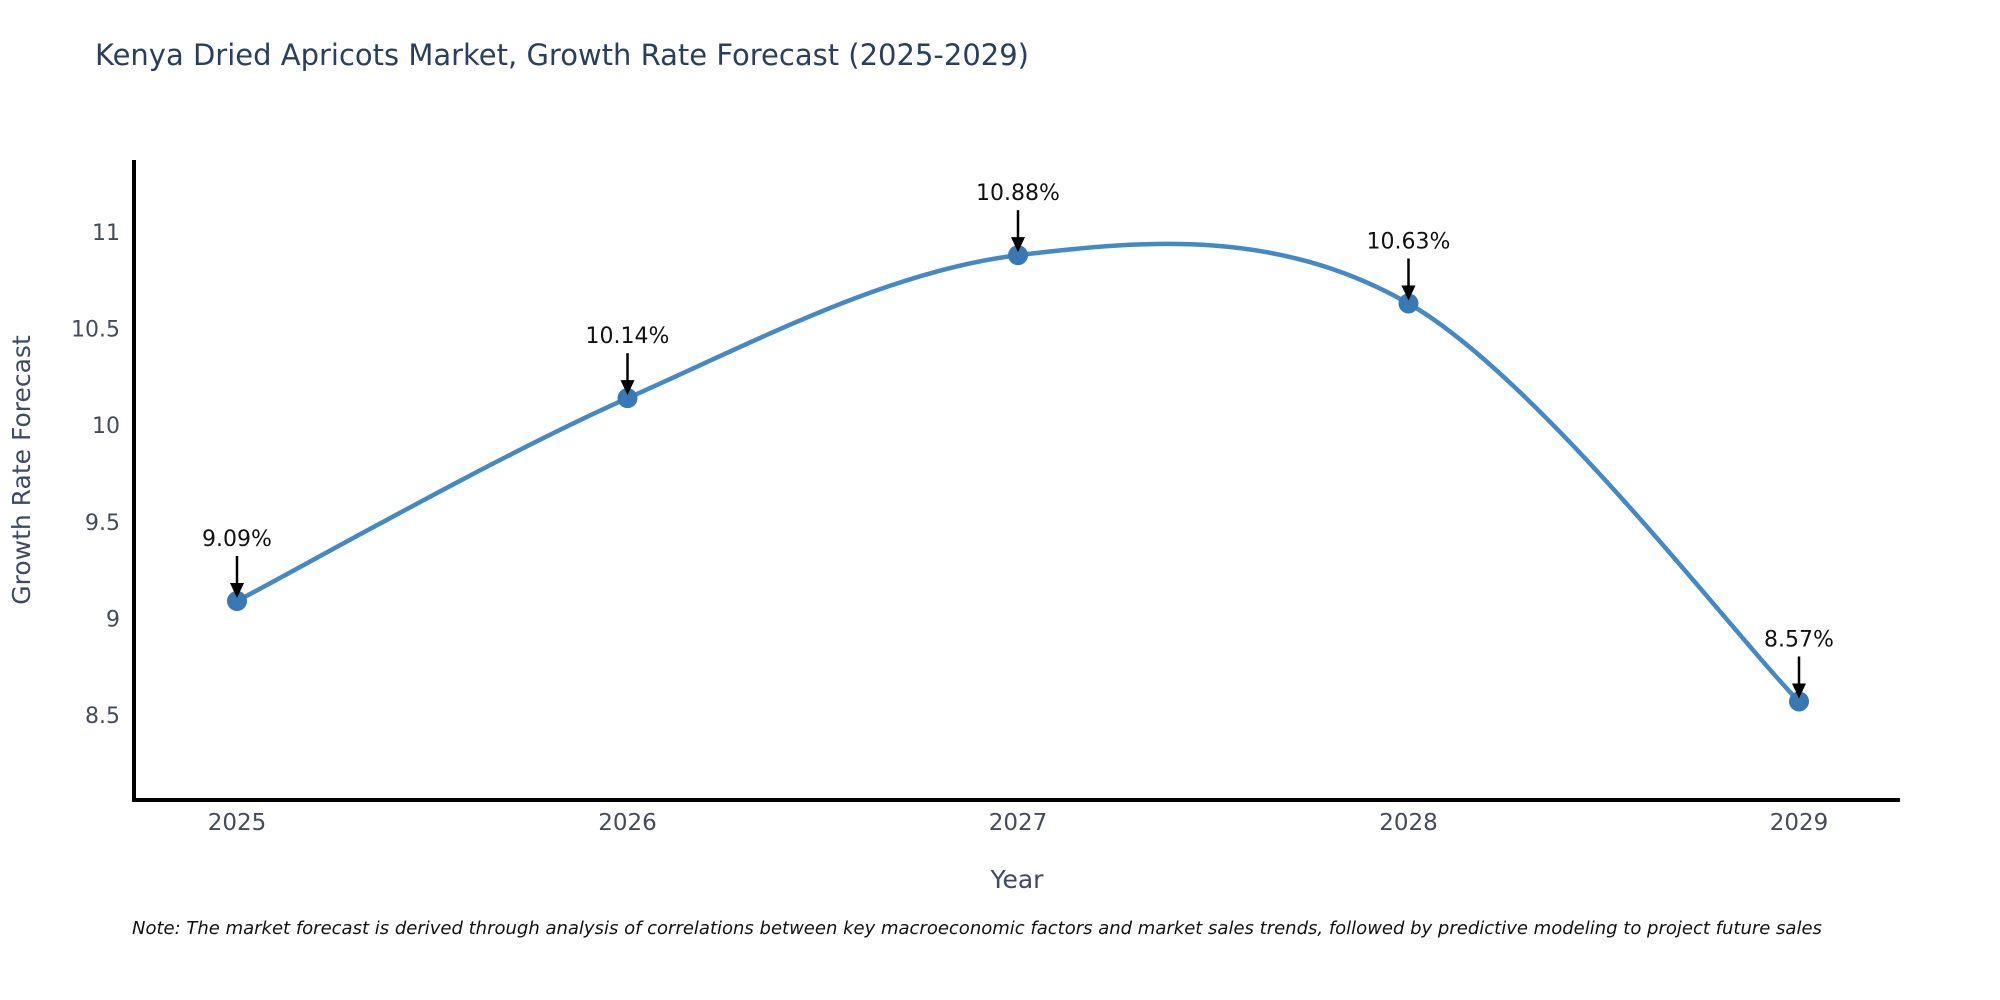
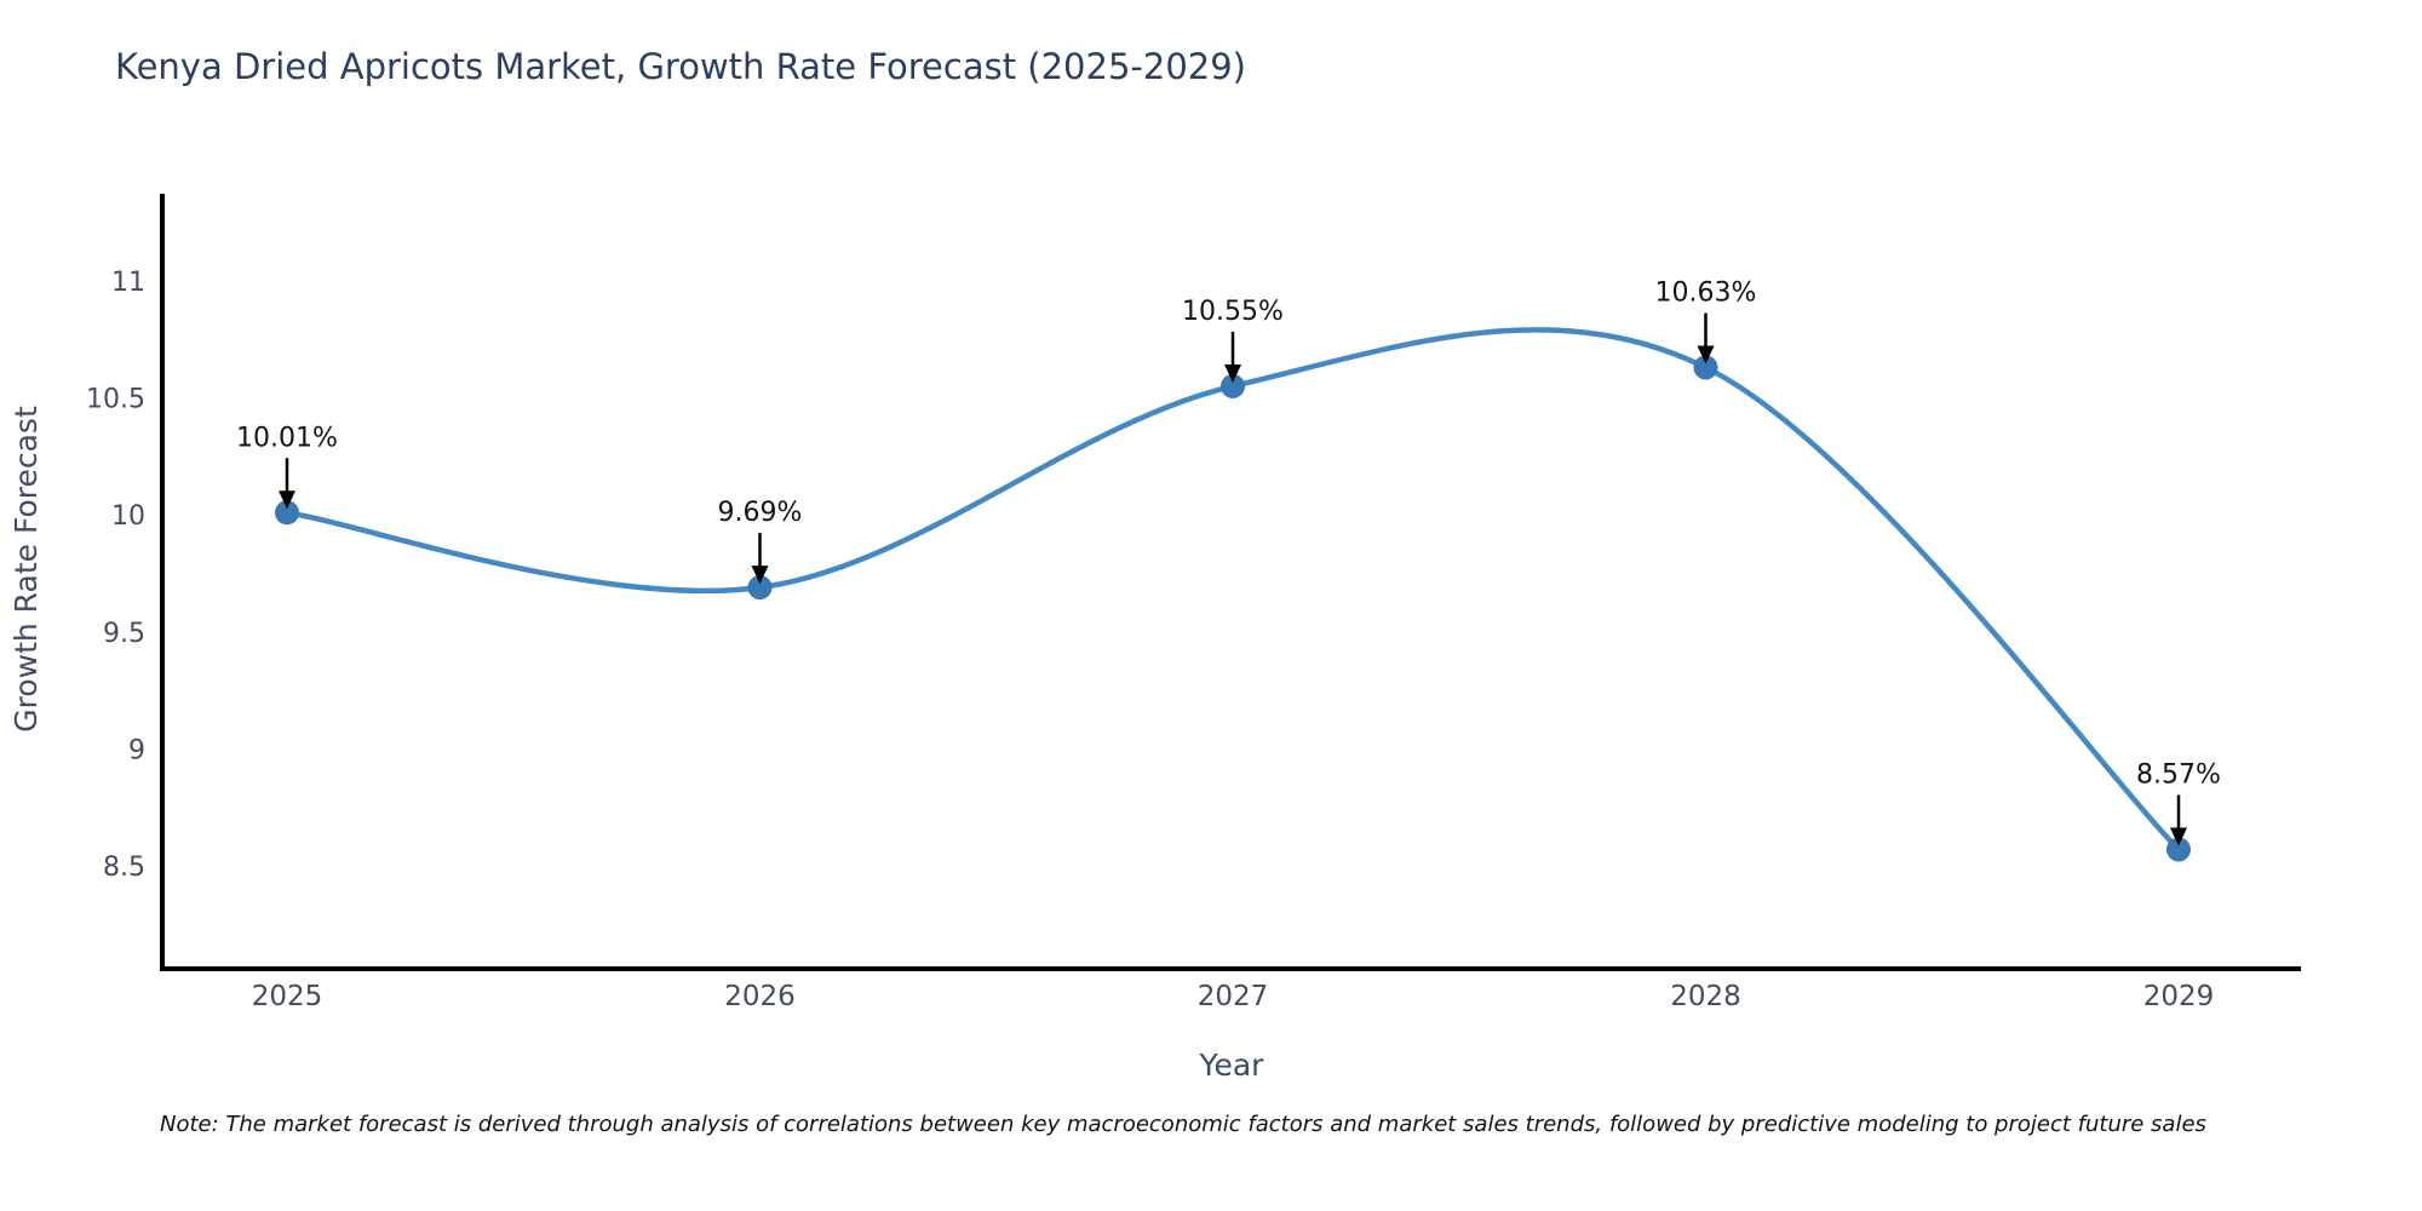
2025: 9.09% -> 10.01%
2026: 10.14% -> 9.69%
2027: 10.88% -> 10.55%
